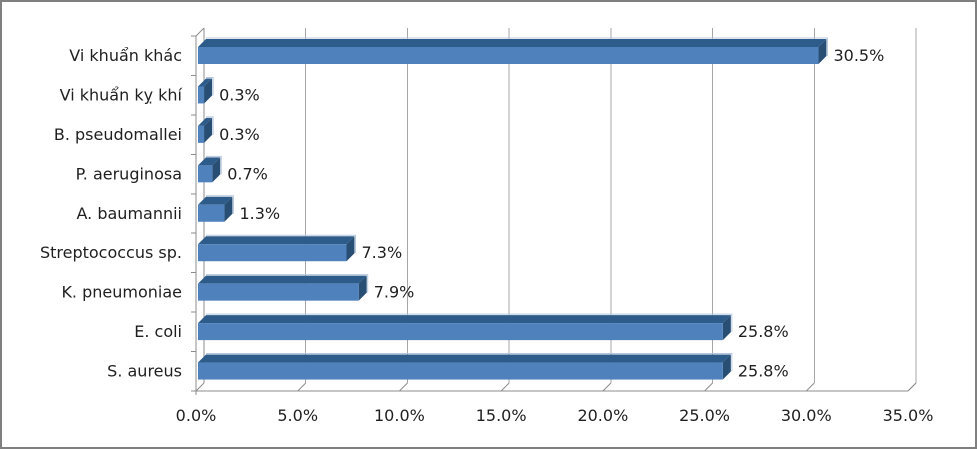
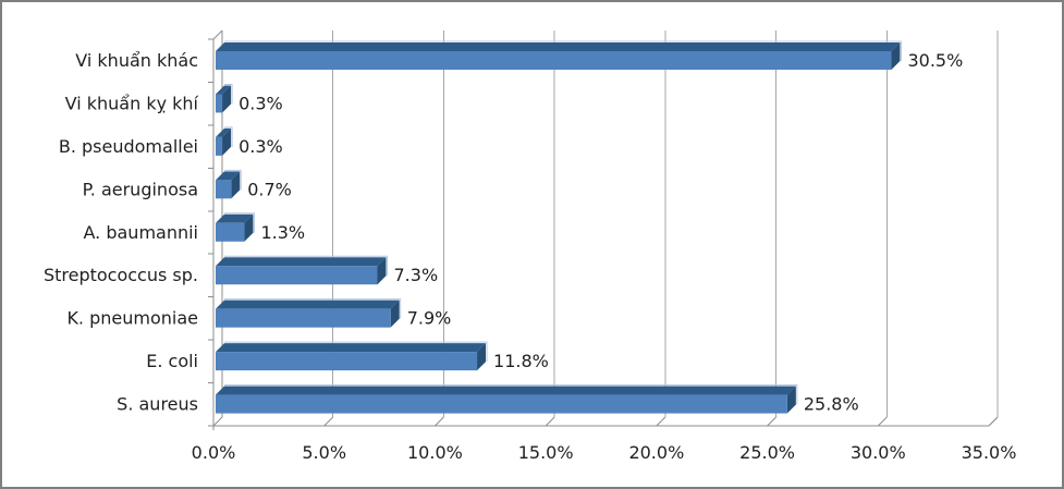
E. coli: 25.8% -> 11.8%
